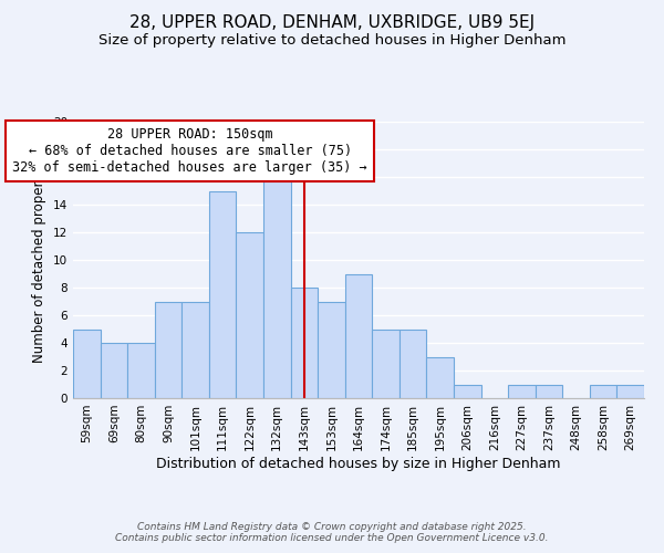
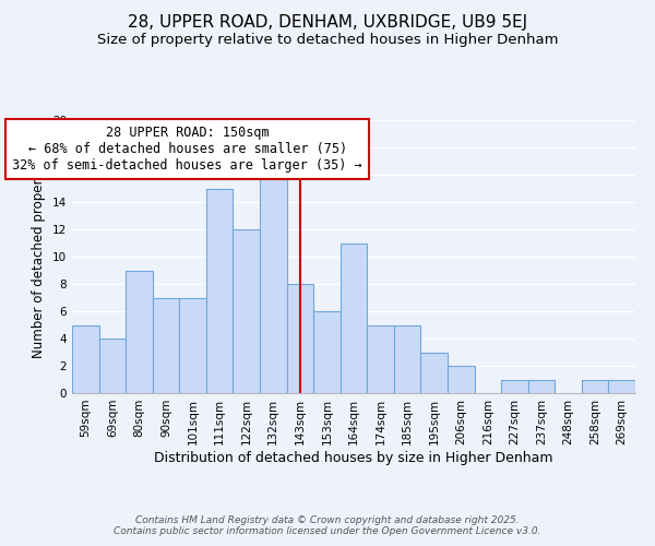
80sqm: 4 -> 9
153sqm: 7 -> 6
164sqm: 9 -> 11
206sqm: 1 -> 2
